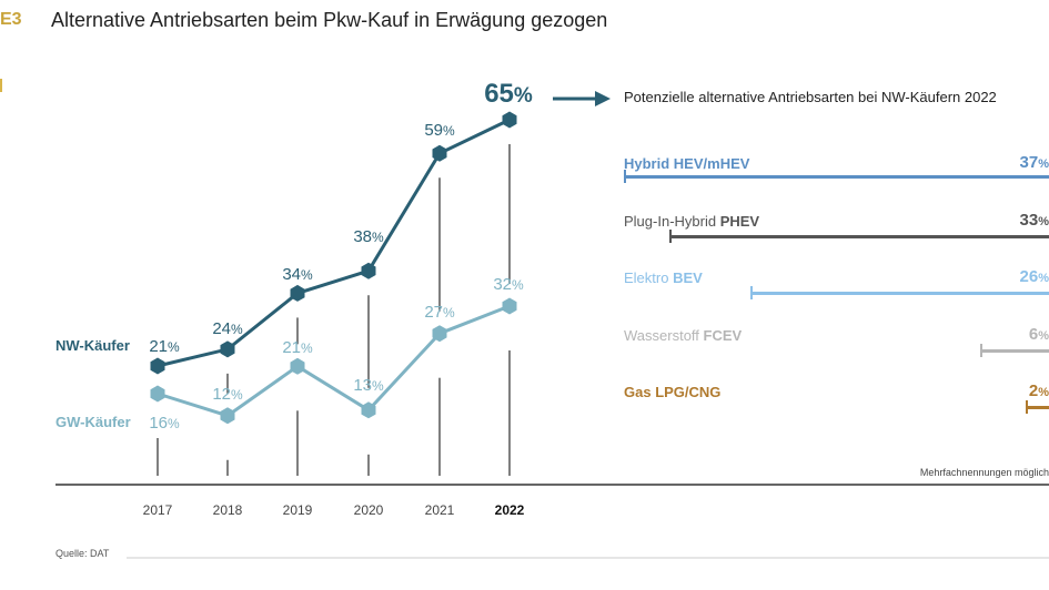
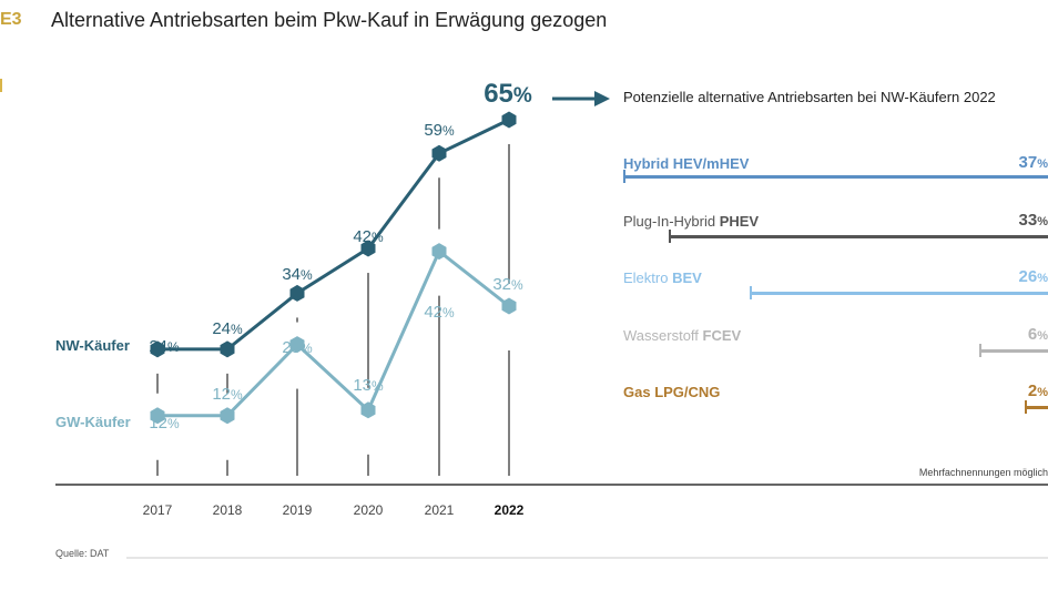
Alternative Antriebsarten beim Pkw-Kauf in Erwägung gezogen/NW-Käufer/2017: 21 -> 24
Alternative Antriebsarten beim Pkw-Kauf in Erwägung gezogen/GW-Käufer/2017: 16 -> 12
Alternative Antriebsarten beim Pkw-Kauf in Erwägung gezogen/GW-Käufer/2019: 21 -> 25
Alternative Antriebsarten beim Pkw-Kauf in Erwägung gezogen/NW-Käufer/2020: 38 -> 42
Alternative Antriebsarten beim Pkw-Kauf in Erwägung gezogen/GW-Käufer/2021: 27 -> 42
